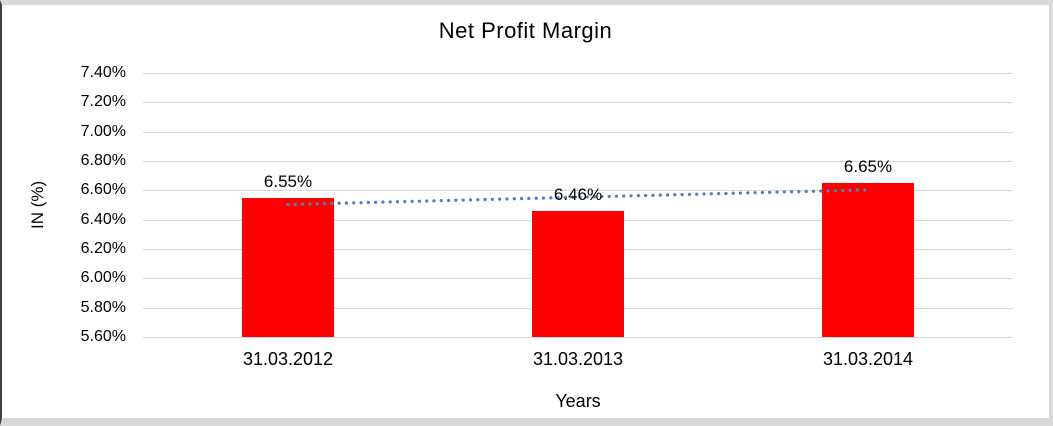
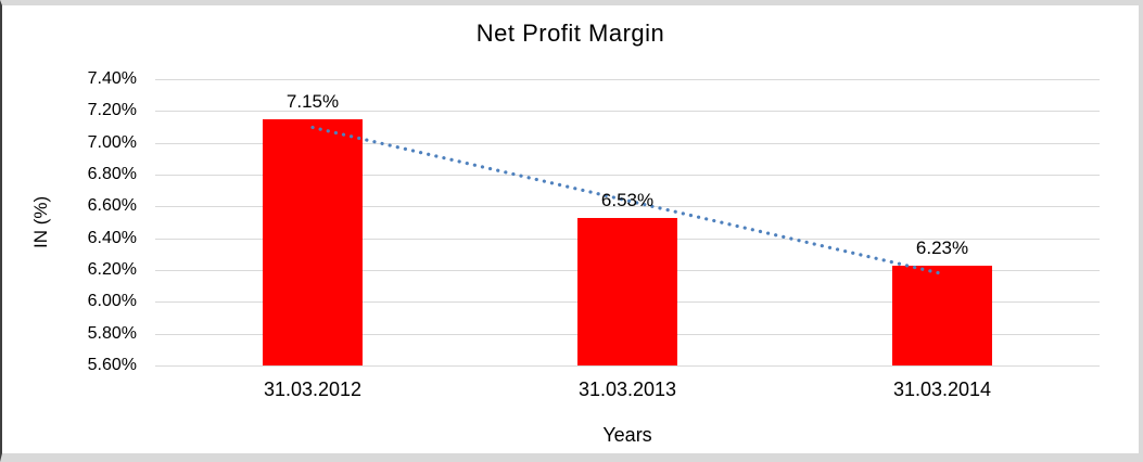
31.03.2012: 6.55% -> 7.15%
31.03.2013: 6.46% -> 6.53%
31.03.2014: 6.65% -> 6.23%
